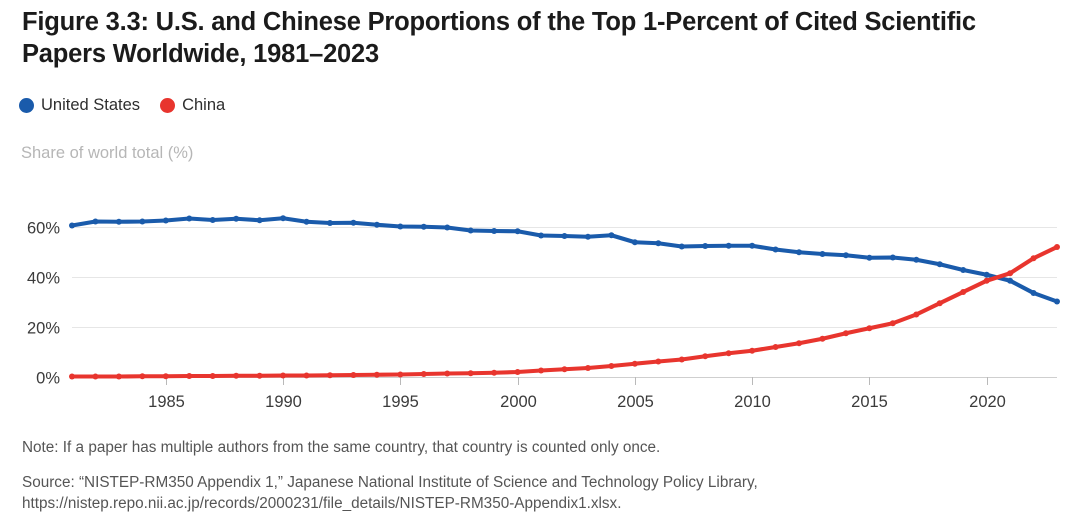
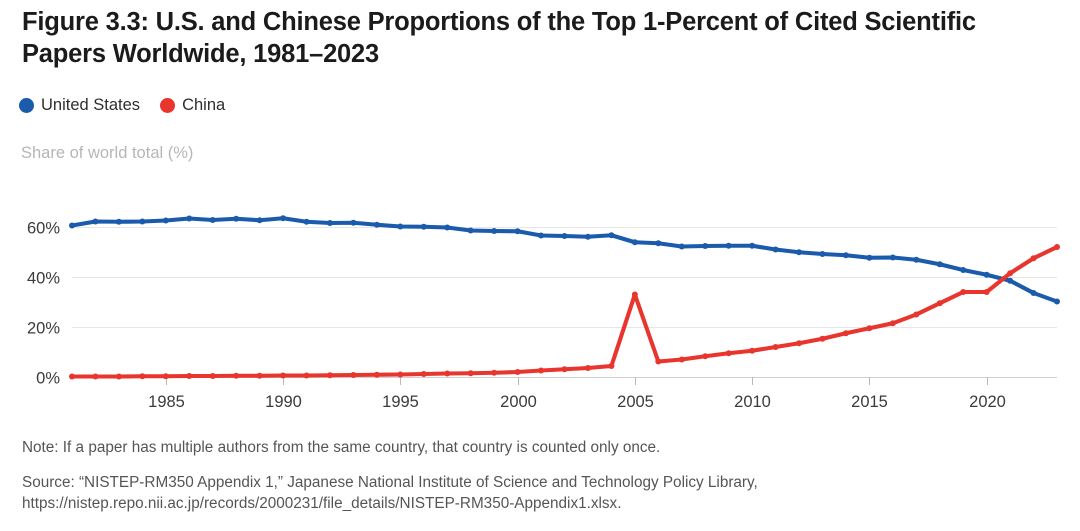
China/2005: 5% -> 33%
China/2020: 38% -> 34%
